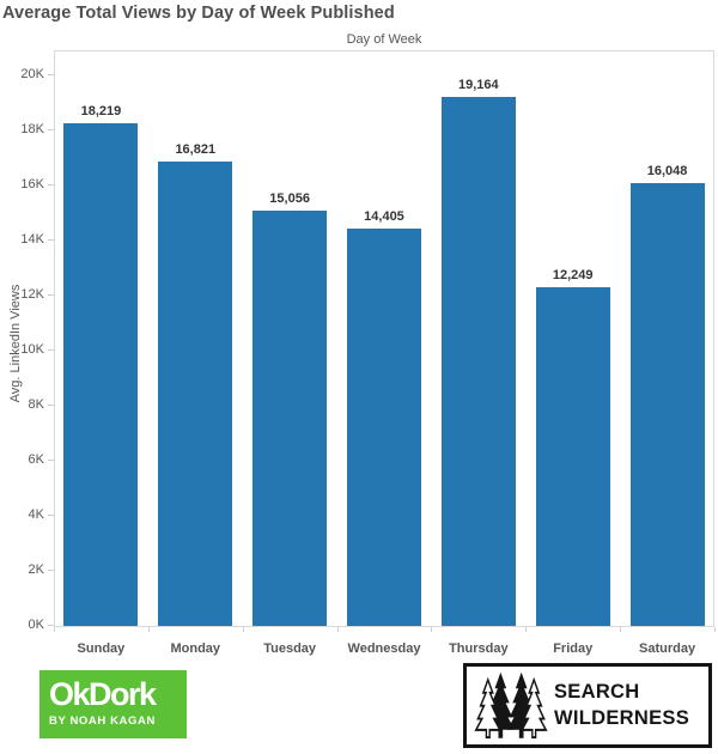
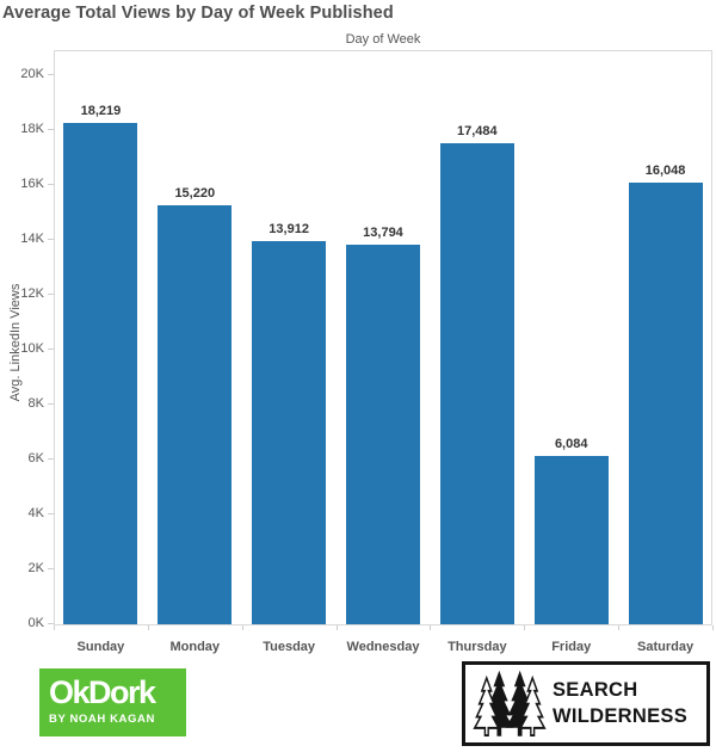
Monday: 16,821 -> 15,220
Tuesday: 15,056 -> 13,912
Wednesday: 14,405 -> 13,794
Thursday: 19,164 -> 17,484
Friday: 12,249 -> 6,084
